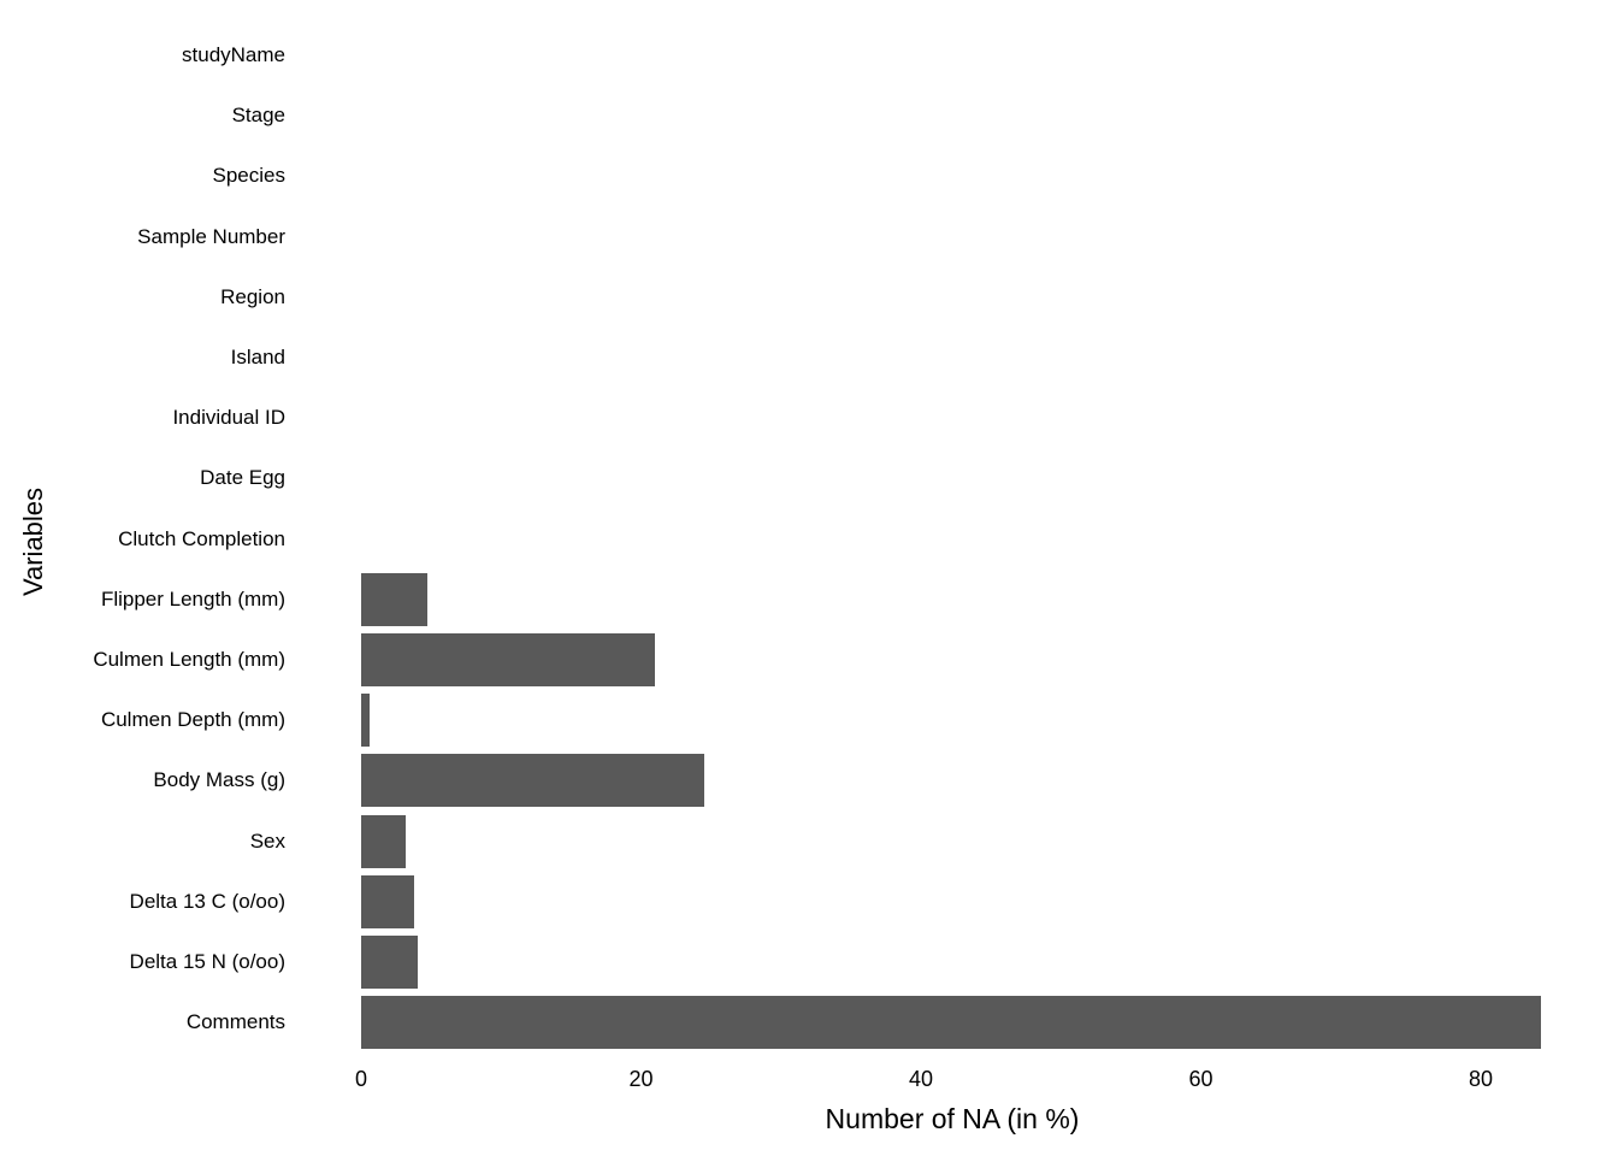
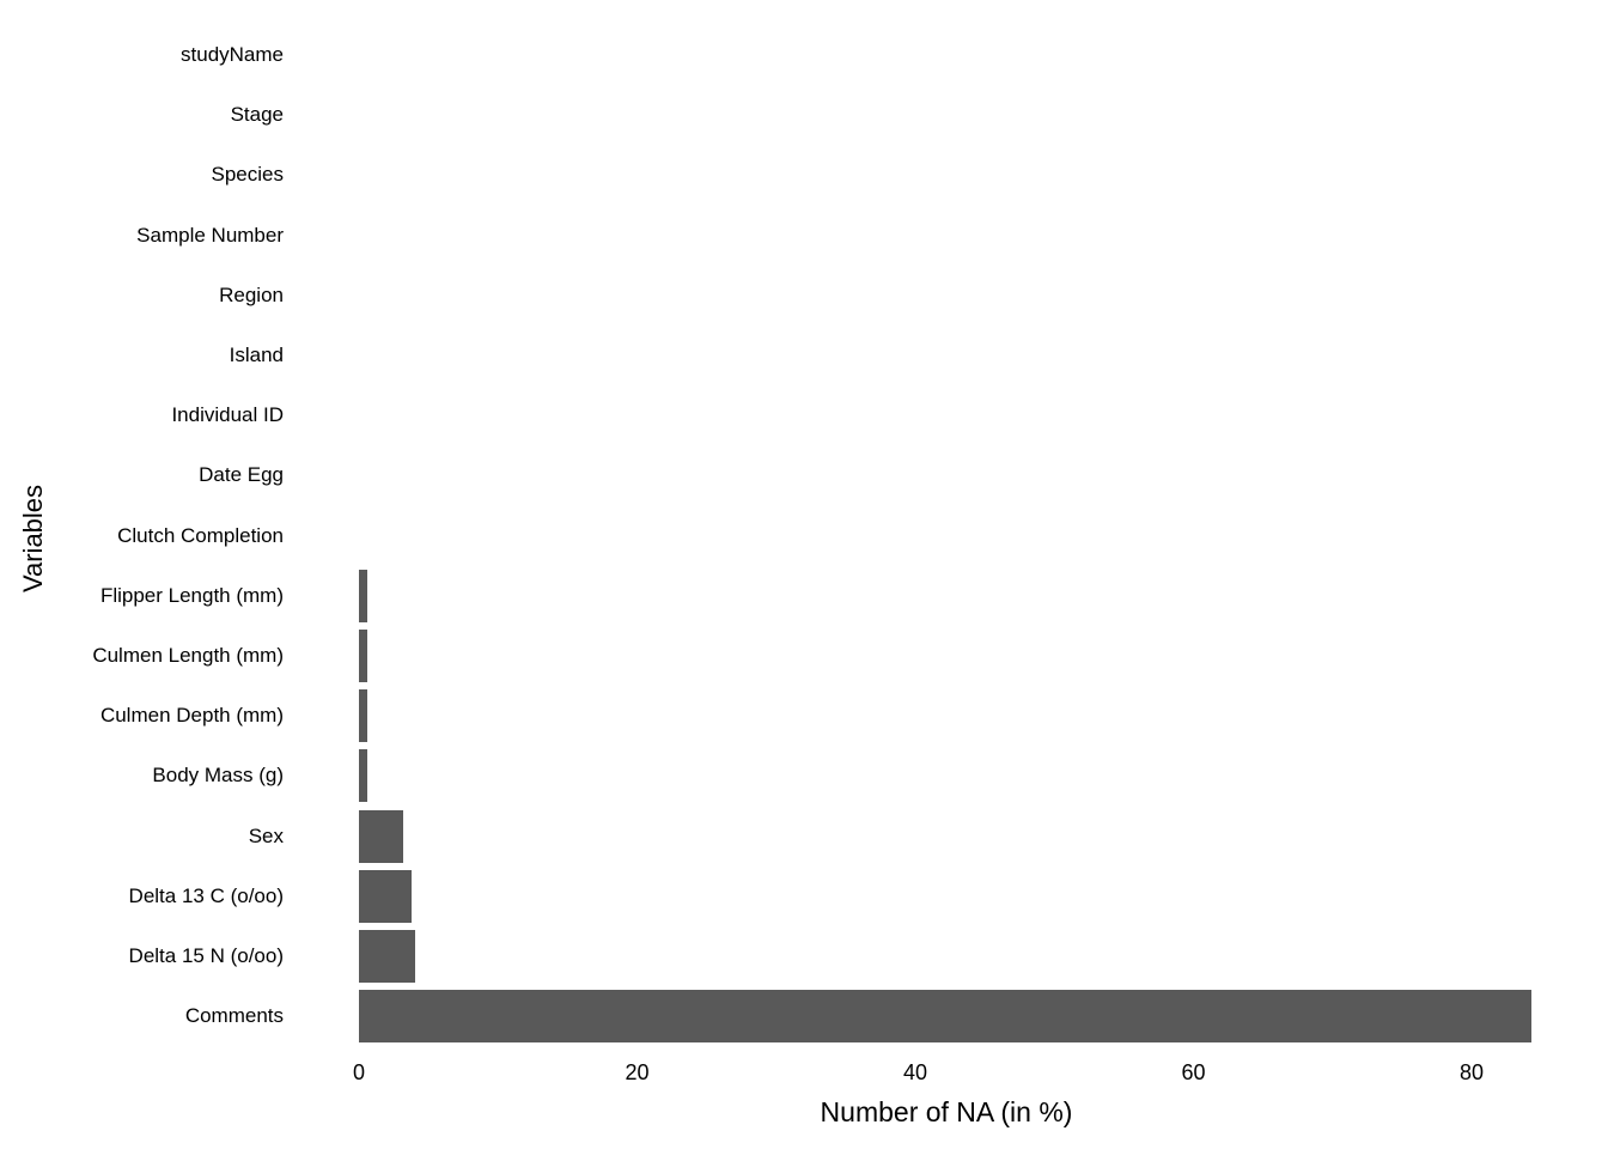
Flipper Length (mm): 4.7 -> 0.6
Culmen Length (mm): 21.0 -> 0.6
Body Mass (g): 24.5 -> 0.6
